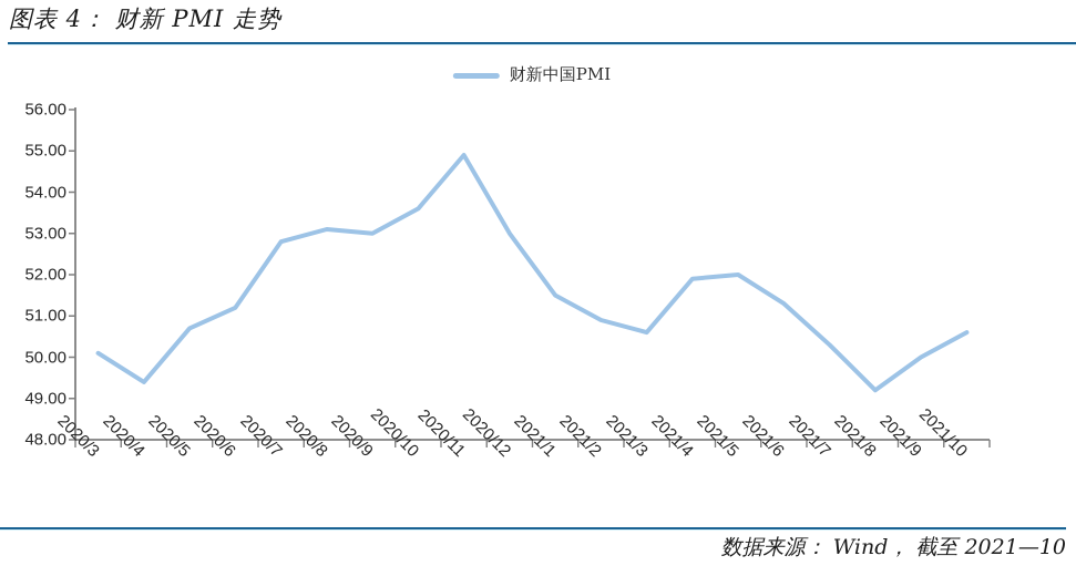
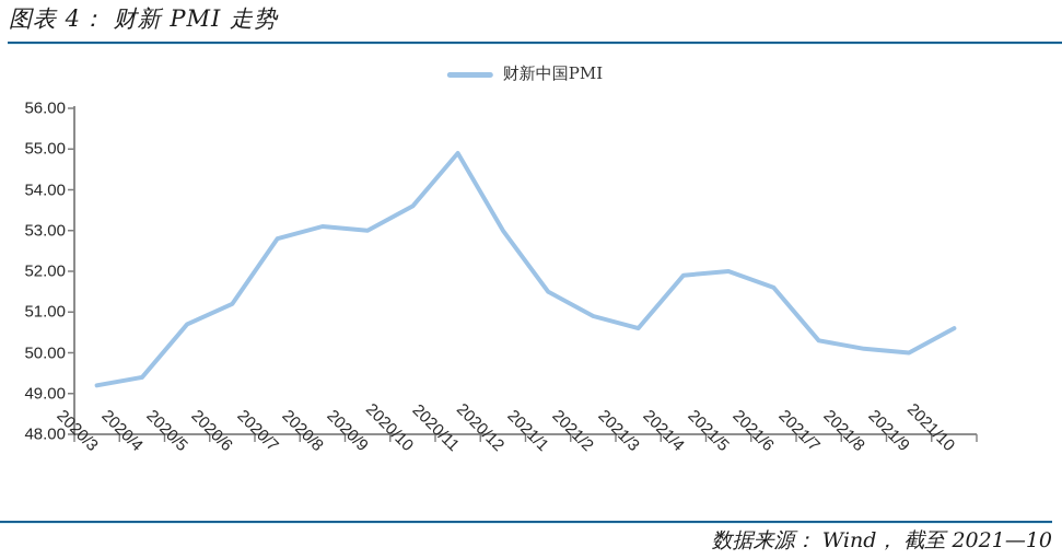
2020/3: 50.1 -> 49.2
2021/6: 51.3 -> 51.6
2021/8: 49.2 -> 50.1
